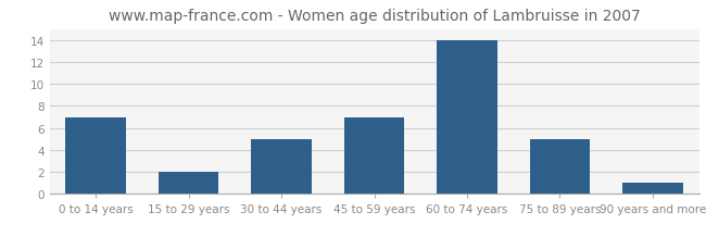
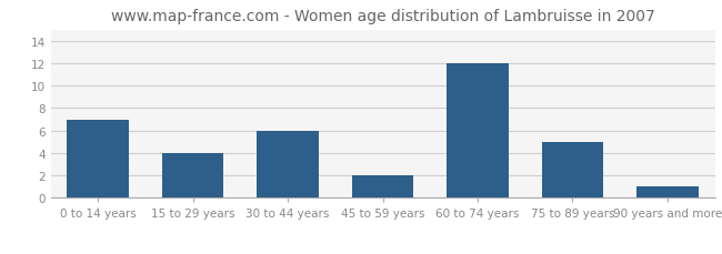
15 to 29 years: 2 -> 4
30 to 44 years: 5 -> 6
45 to 59 years: 7 -> 2
60 to 74 years: 14 -> 12
